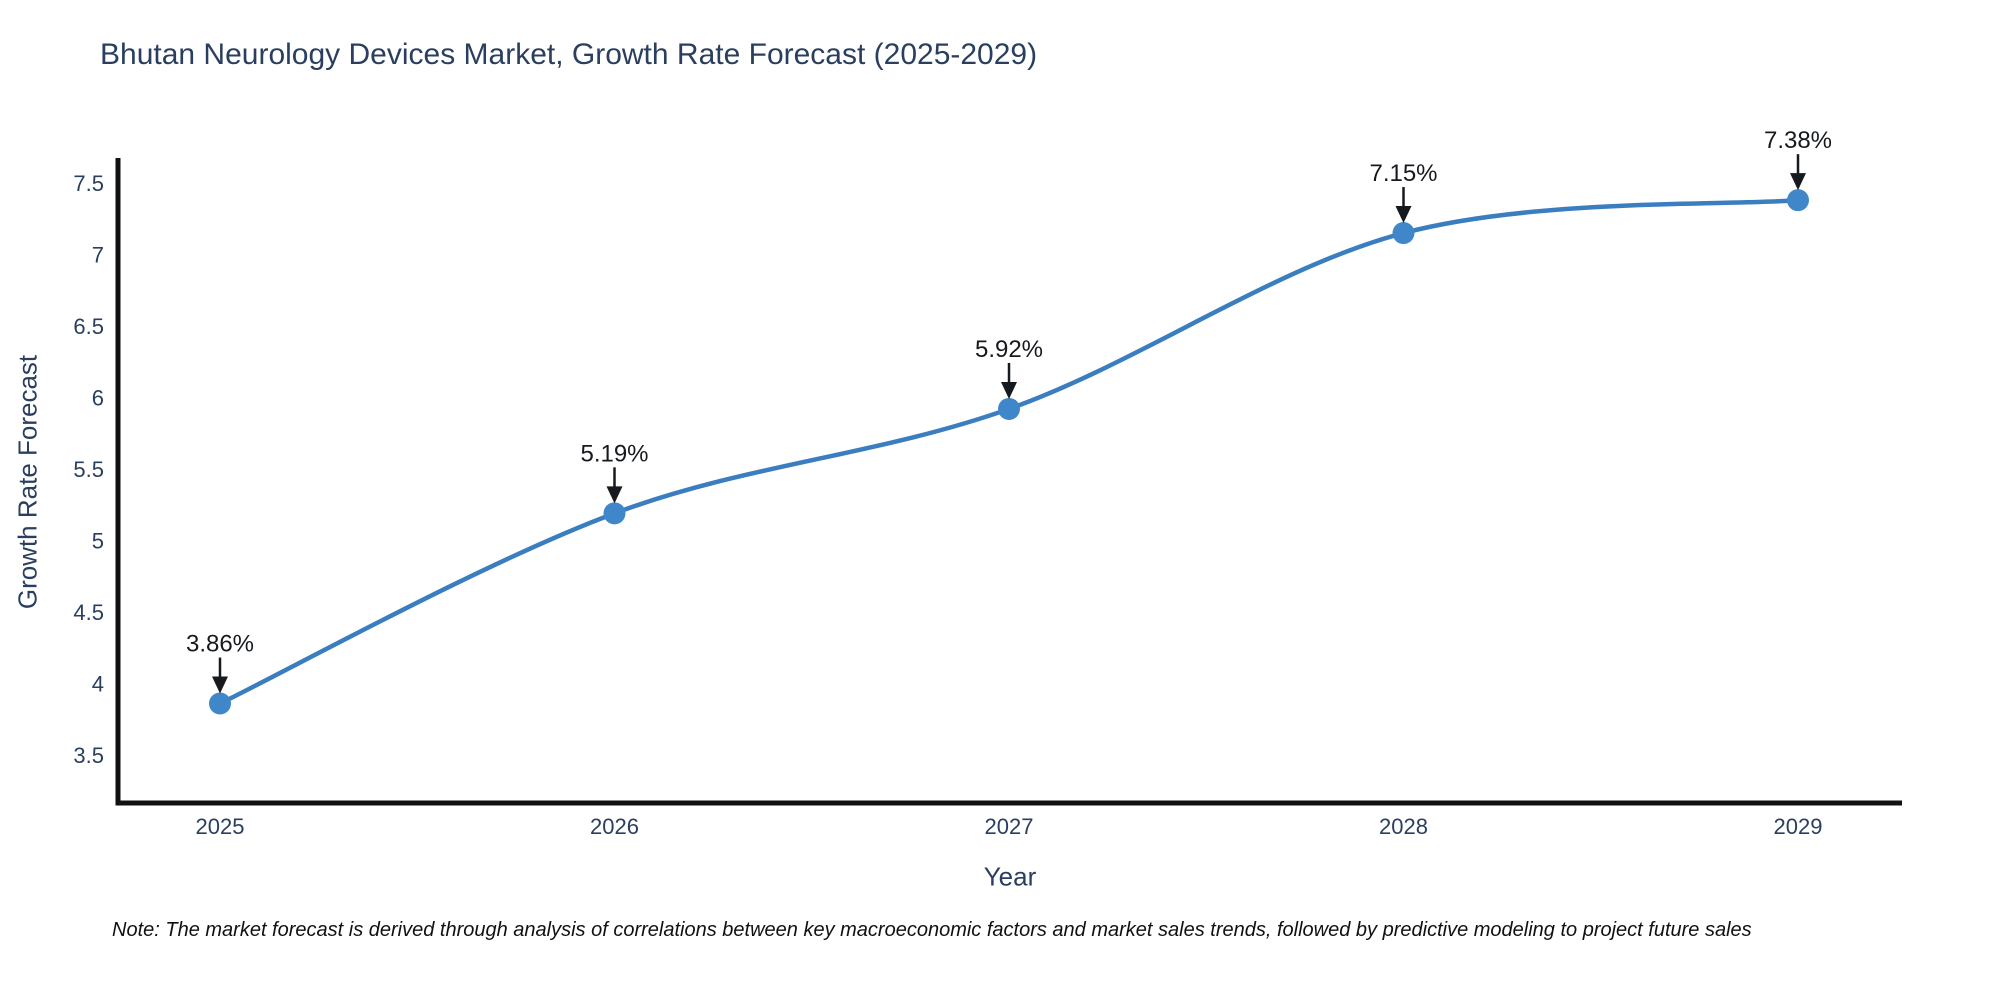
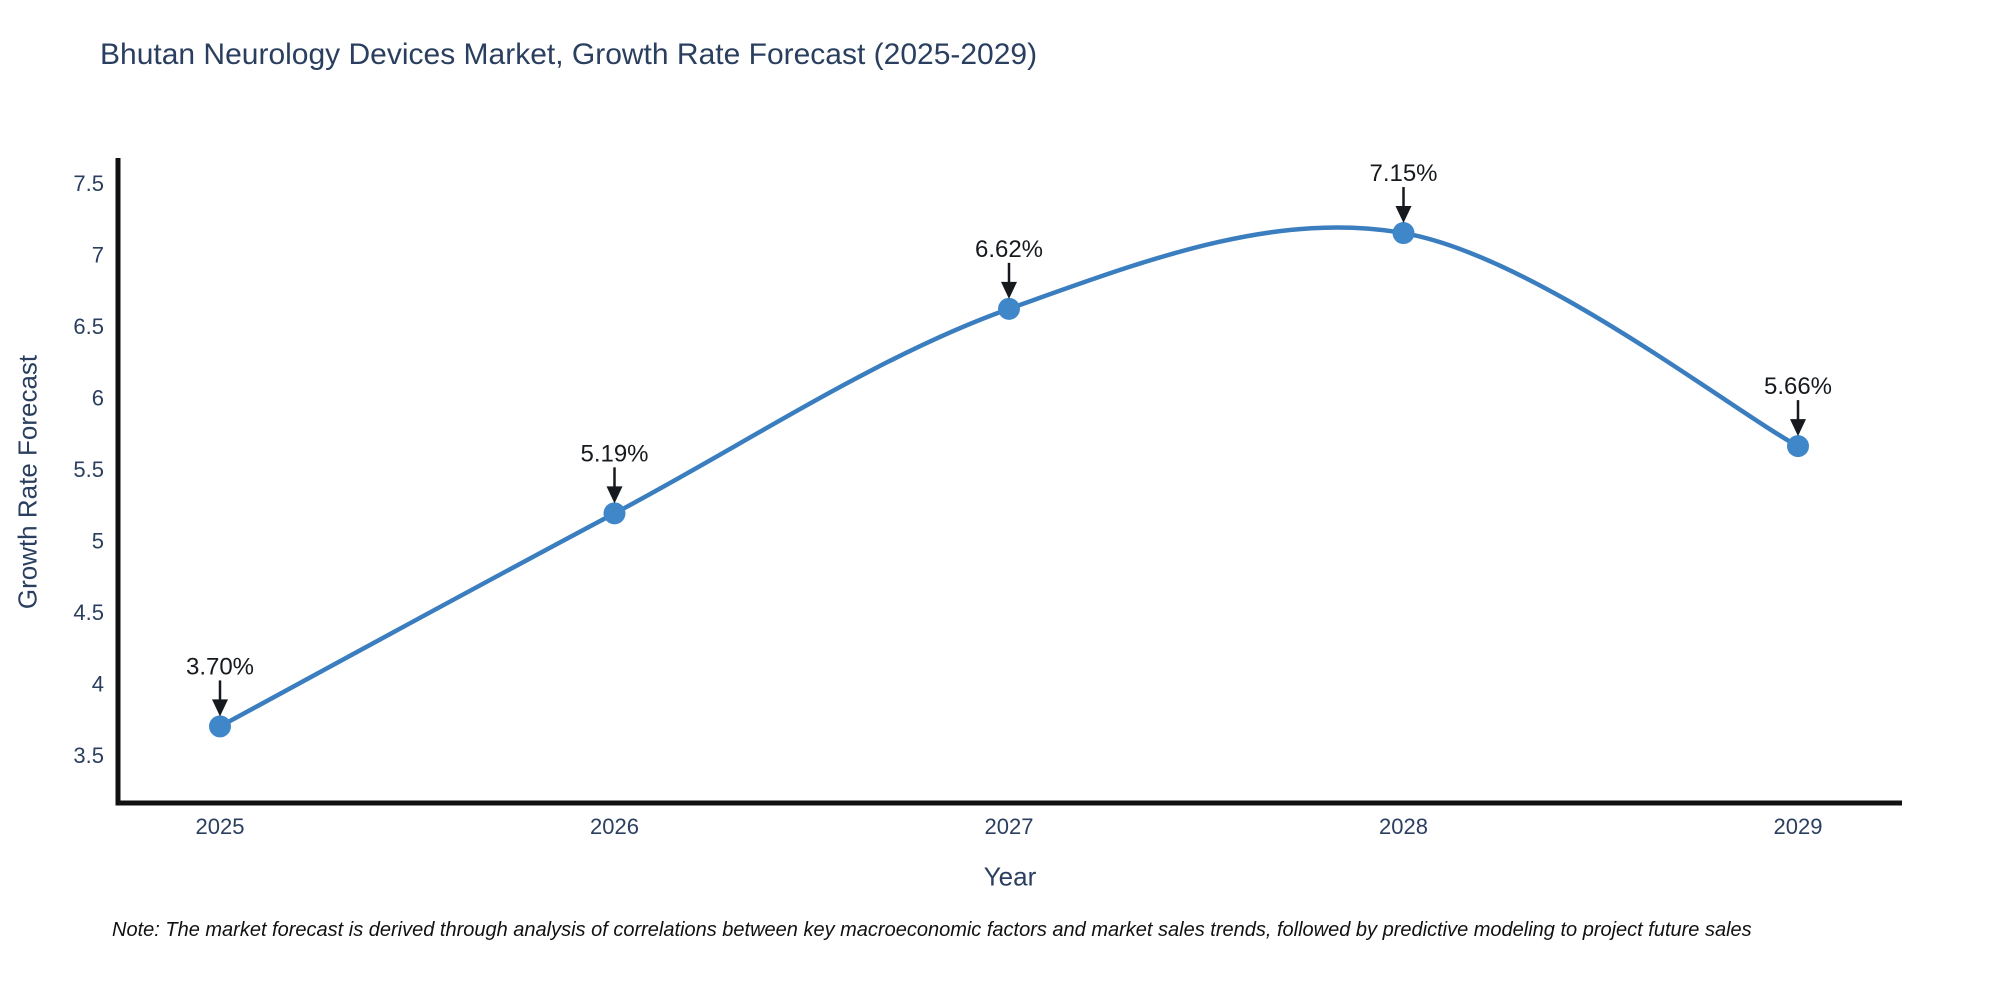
2025: 3.86% -> 3.70%
2027: 5.92% -> 6.62%
2029: 7.38% -> 5.66%
